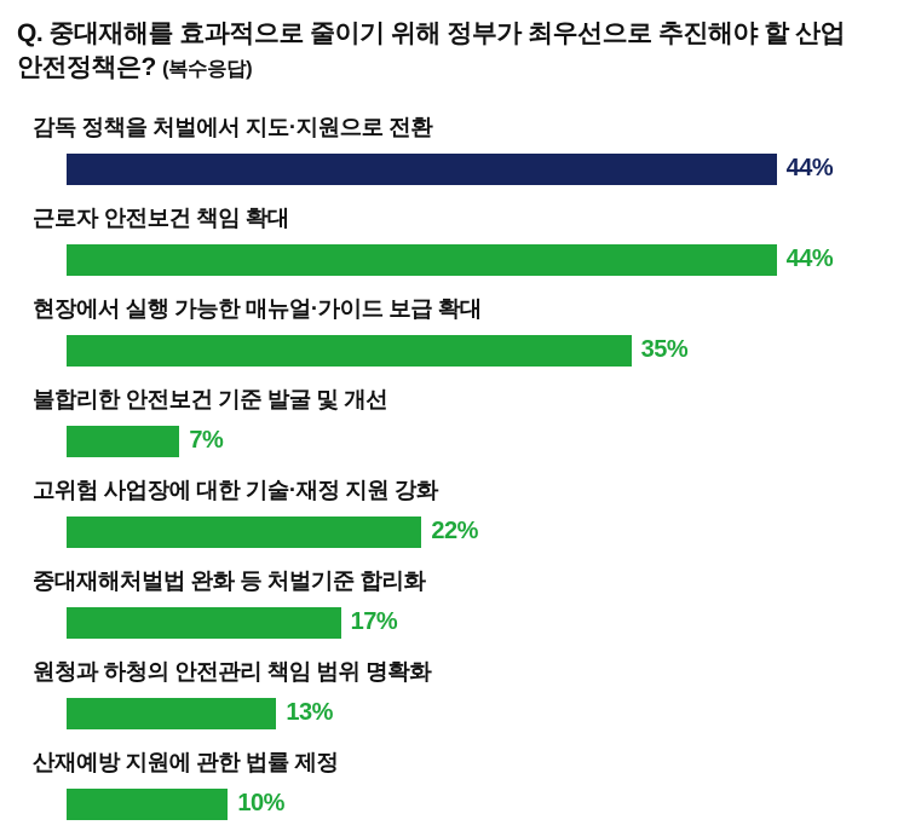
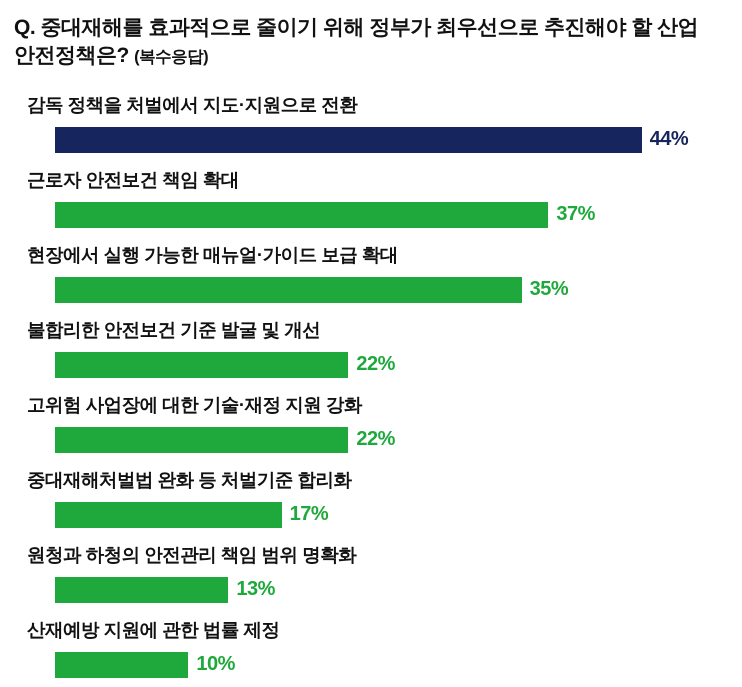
근로자 안전보건 책임 확대: 44% -> 37%
불합리한 안전보건 기준 발굴 및 개선: 7% -> 22%
